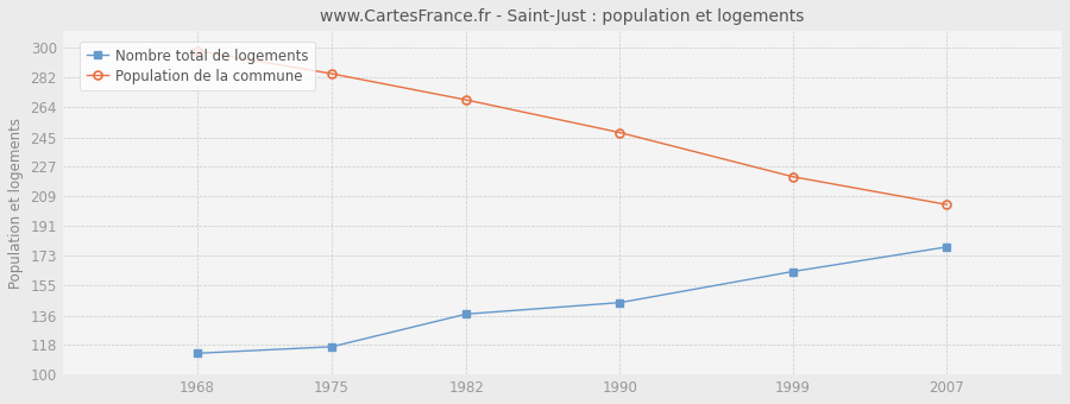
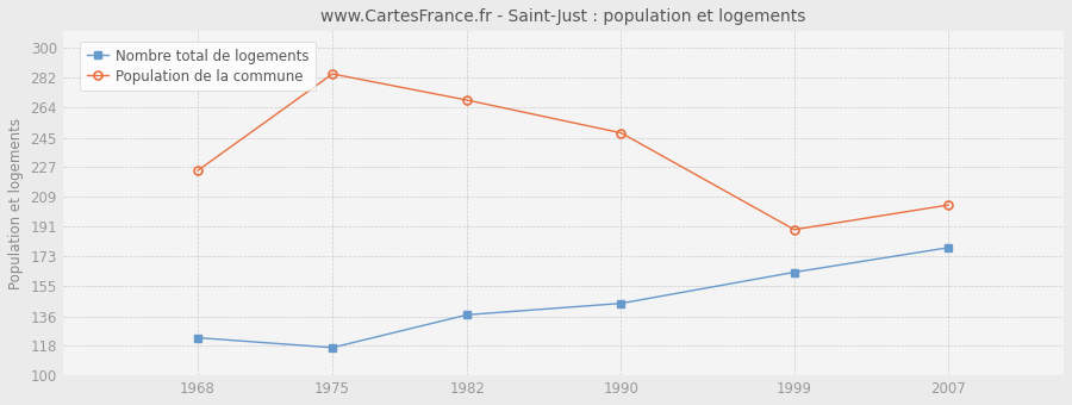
Nombre total de logements/1968: 113 -> 123
Population de la commune/1968: 298 -> 225
Population de la commune/1999: 221 -> 189
